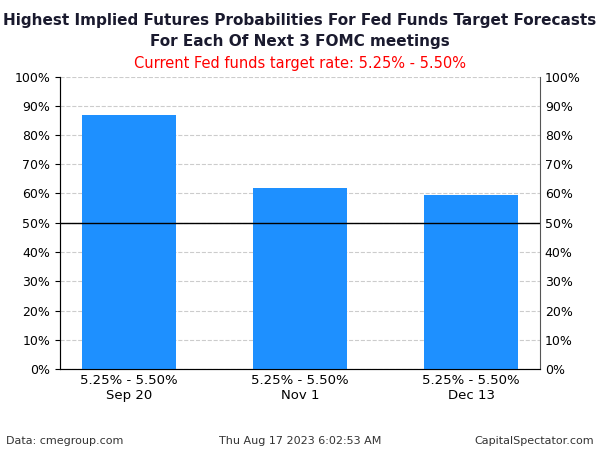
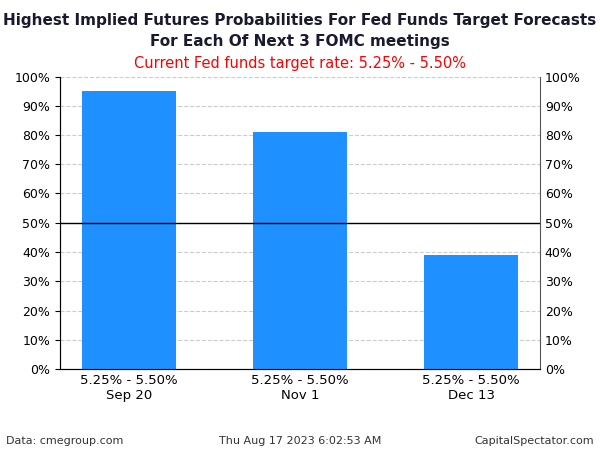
5.25% - 5.50% Sep 20: 87.0% -> 95.0%
5.25% - 5.50% Nov 1: 62.0% -> 81.0%
5.25% - 5.50% Dec 13: 59.5% -> 39.0%
